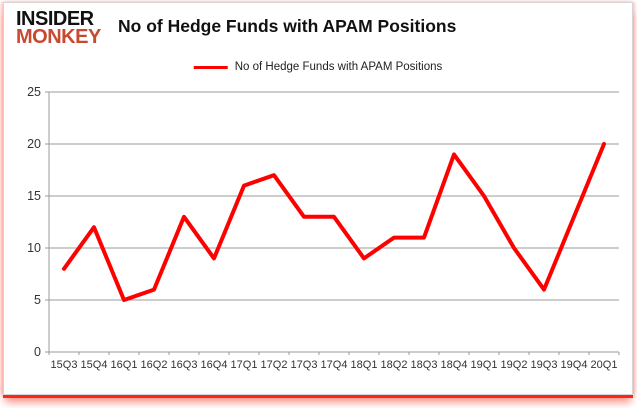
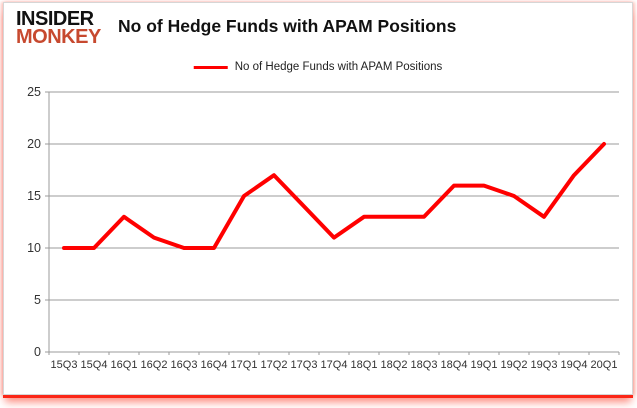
15Q3: 8 -> 10
15Q4: 12 -> 10
16Q1: 5 -> 13
16Q2: 6 -> 11
16Q3: 13 -> 10
16Q4: 9 -> 10
17Q1: 16 -> 15
17Q3: 13 -> 14
17Q4: 13 -> 11
18Q1: 9 -> 13
18Q2: 11 -> 13
18Q3: 11 -> 13
18Q4: 19 -> 16
19Q1: 15 -> 16
19Q2: 10 -> 15
19Q3: 6 -> 13
19Q4: 13 -> 17
